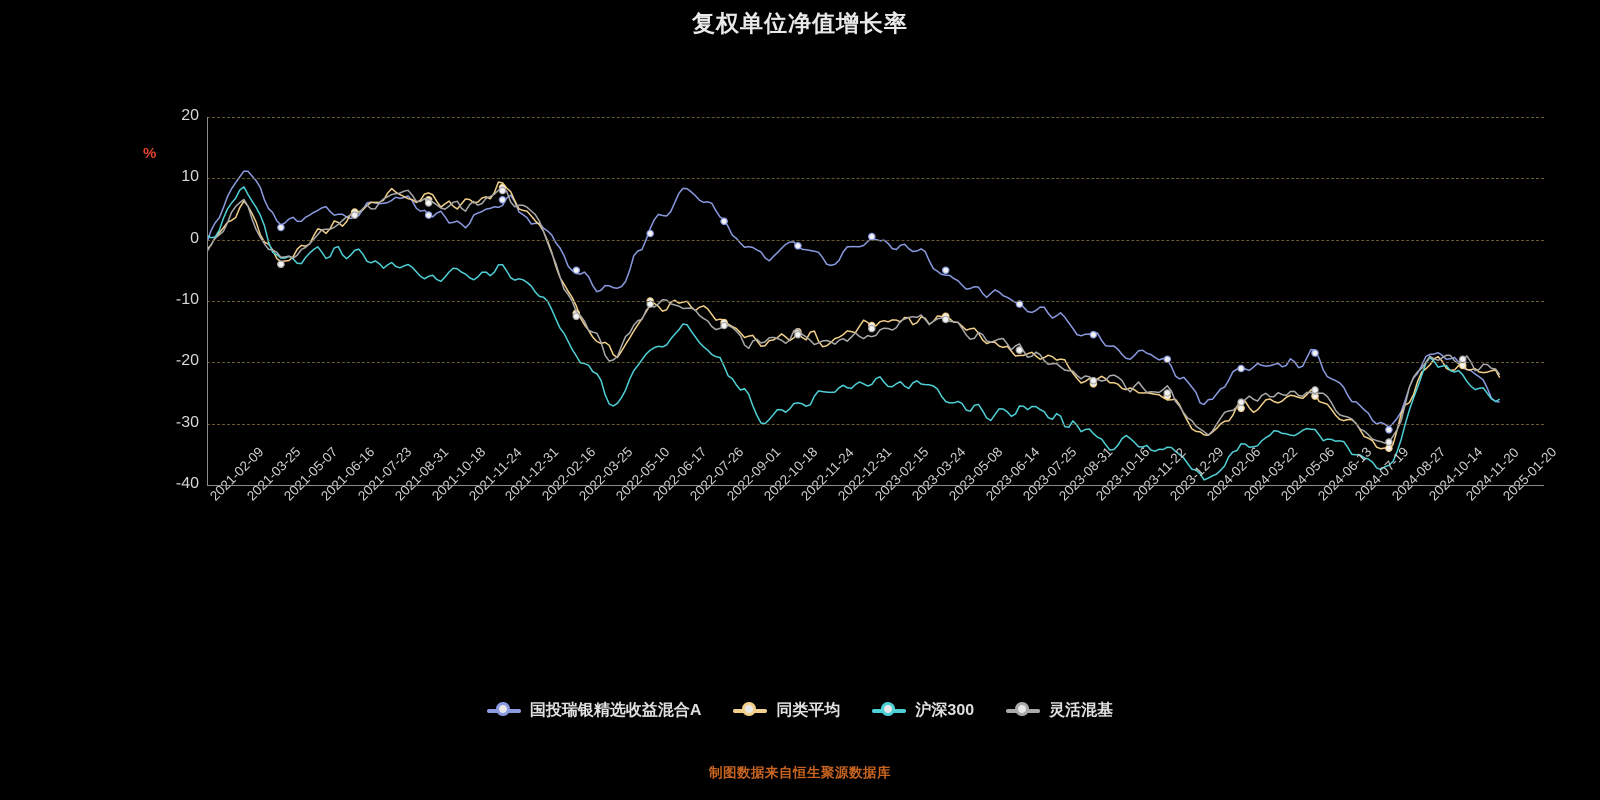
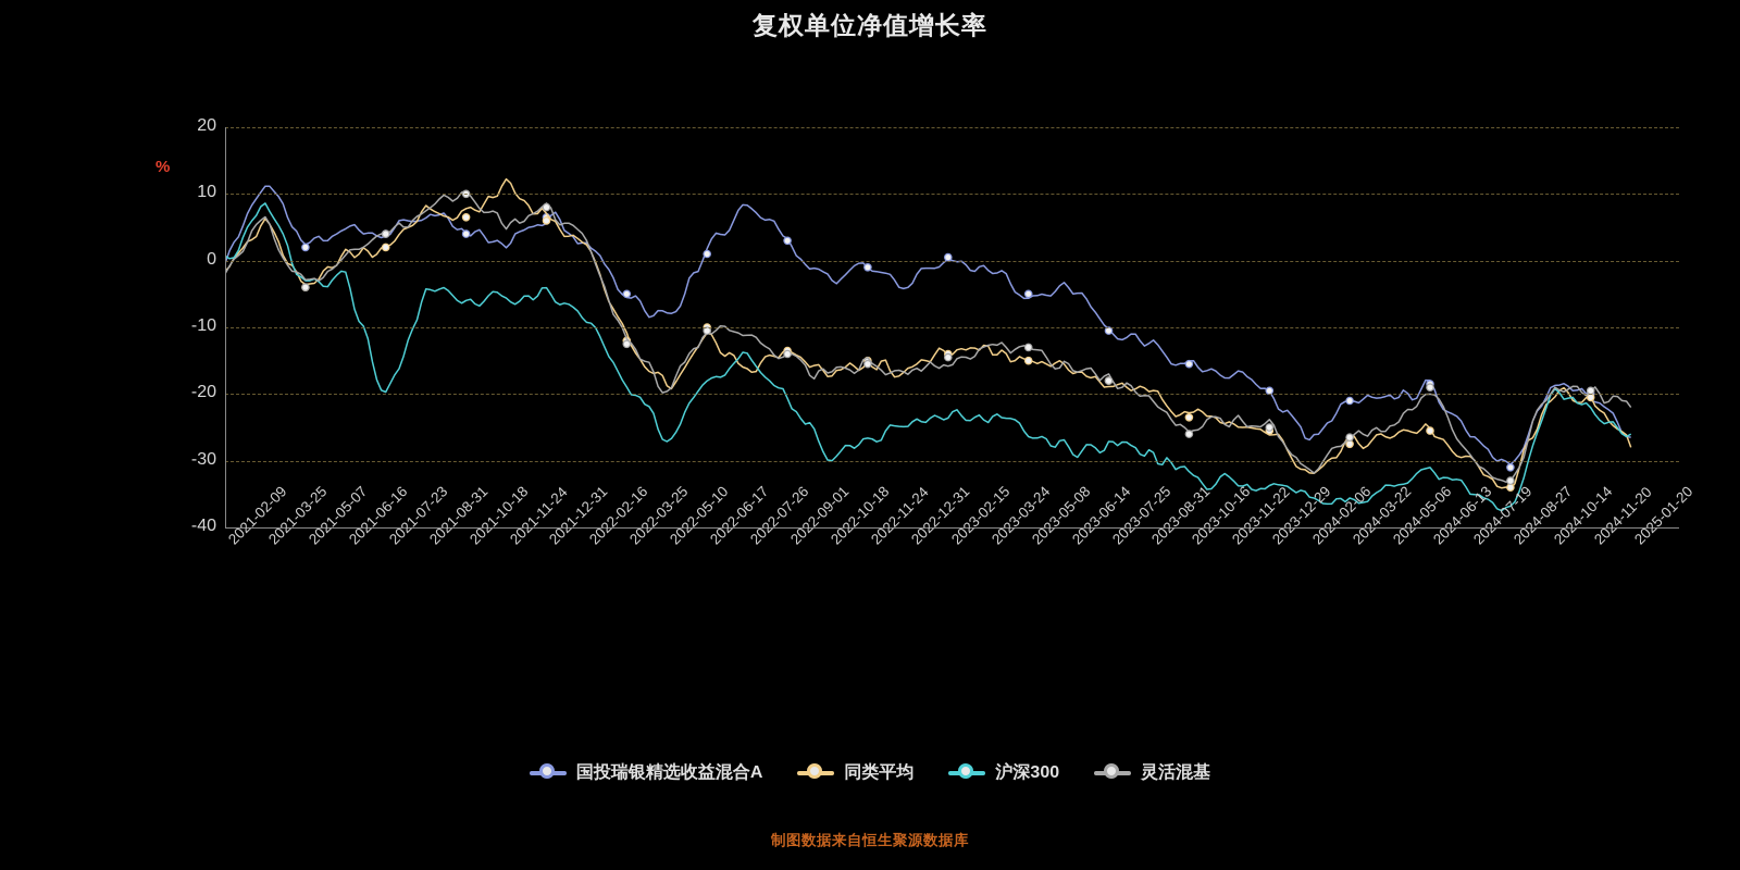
同类平均/2021-07-23: 4 -> 2
沪深300/2021-07-23: -3 -> -22
灵活混基/2021-10-18: 6 -> 10
同类平均/2021-11-24: 6 -> 12
同类平均/2021-12-31: 8 -> 6
同类平均/2022-07-26: -10 -> -17
同类平均/2023-05-08: -12 -> -15
国投瑞银精选收益混合A/2023-06-14: -8 -> -3
灵活混基/2023-10-16: -23 -> -26
国投瑞银精选收益混合A/2023-11-22: -18 -> -16
沪深300/2024-02-06: -39 -> -35
沪深300/2024-03-22: -34 -> -36
沪深300/2024-05-06: -32 -> -34
灵活混基/2024-06-13: -24 -> -19
同类平均/2025-01-20: -22 -> -28
